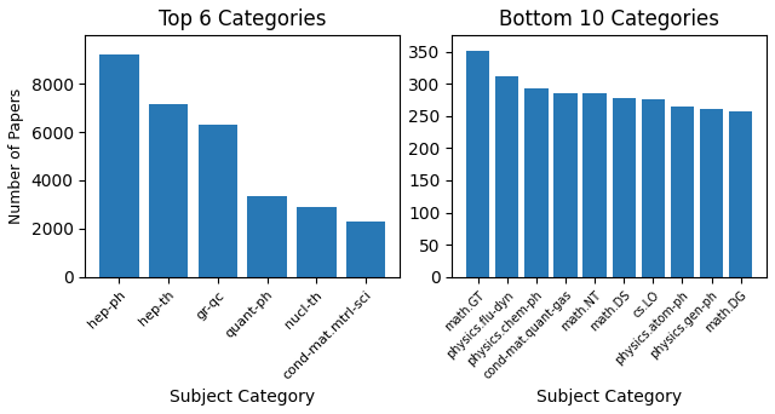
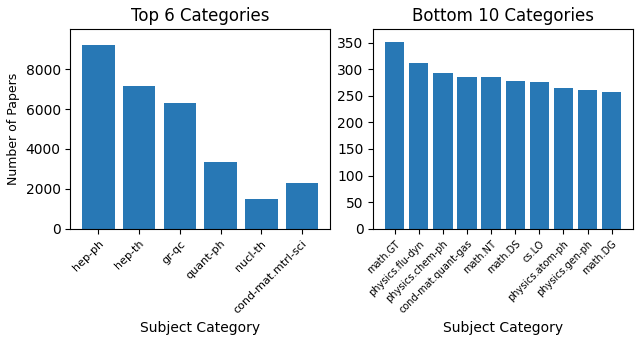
Top 6 Categories/nucl-th: 2900 -> 1500
